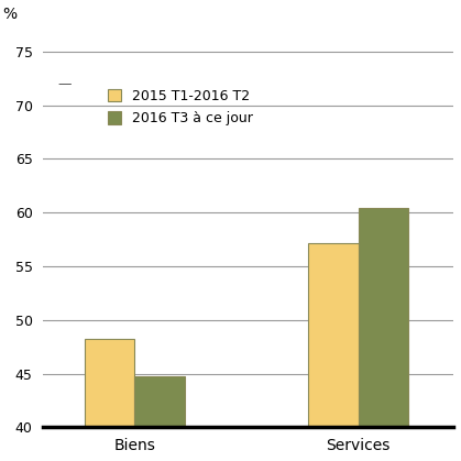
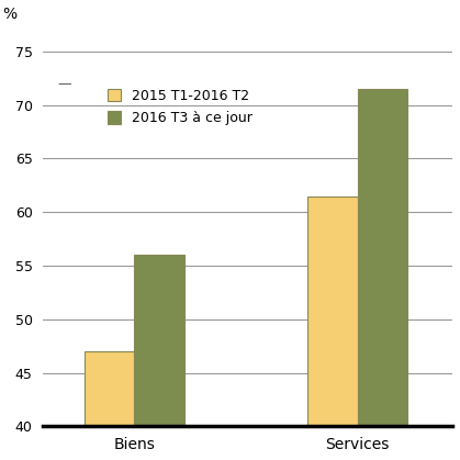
2015 T1-2016 T2/Biens: 48.2 -> 47.0
2016 T3 à ce jour/Biens: 44.8 -> 56.0
2015 T1-2016 T2/Services: 57.2 -> 61.5
2016 T3 à ce jour/Services: 60.4 -> 71.5
